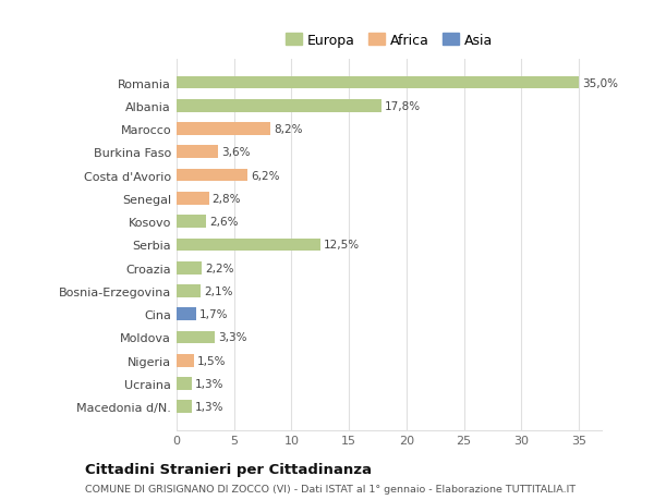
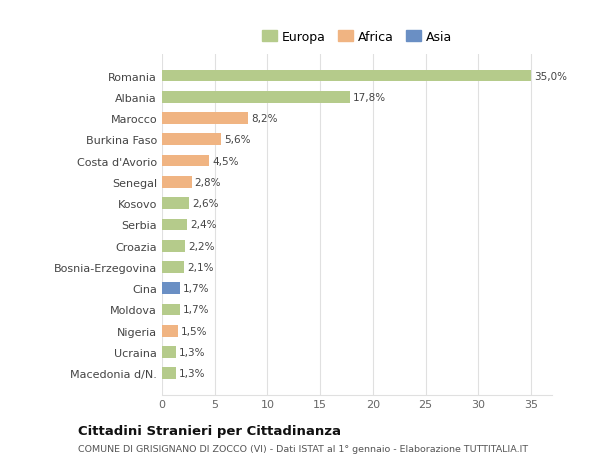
Burkina Faso: 3,6% -> 5,6%
Costa d'Avorio: 6,2% -> 4,5%
Serbia: 12,5% -> 2,4%
Moldova: 3,3% -> 1,7%
